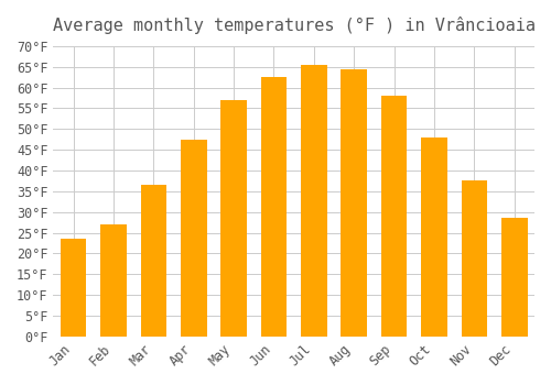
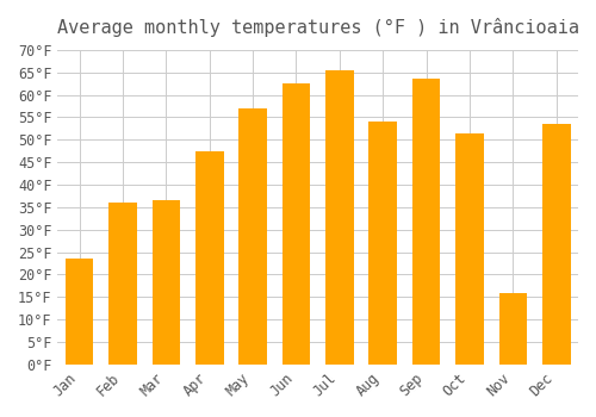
Feb: 27.0°F -> 36.0°F
Aug: 64.5°F -> 54.0°F
Sep: 58.0°F -> 63.5°F
Oct: 48.0°F -> 51.5°F
Nov: 37.5°F -> 16.0°F
Dec: 28.5°F -> 53.5°F
